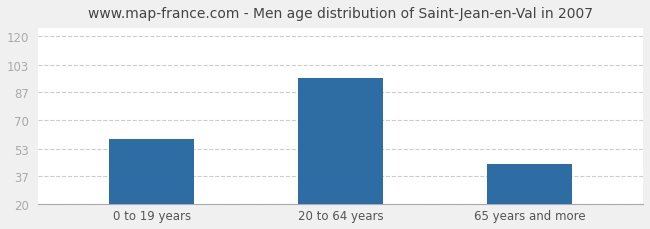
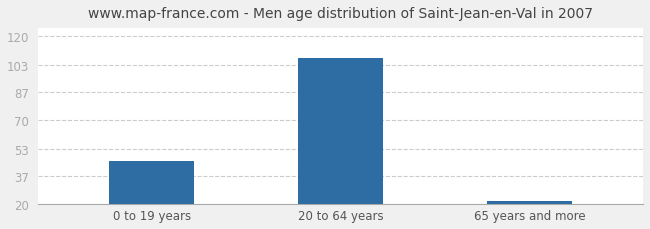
0 to 19 years: 59 -> 46
20 to 64 years: 95 -> 107
65 years and more: 44 -> 22
